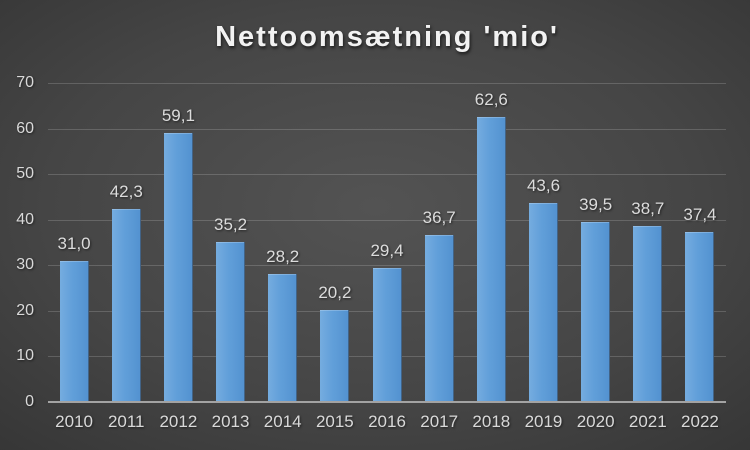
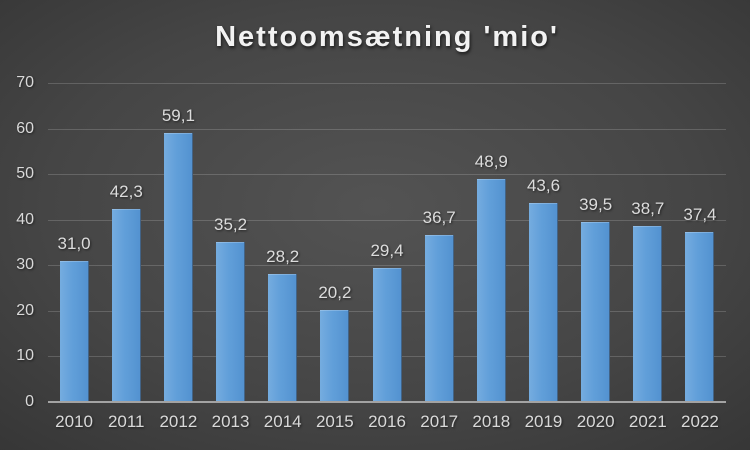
2018: 62,6 -> 48,9
